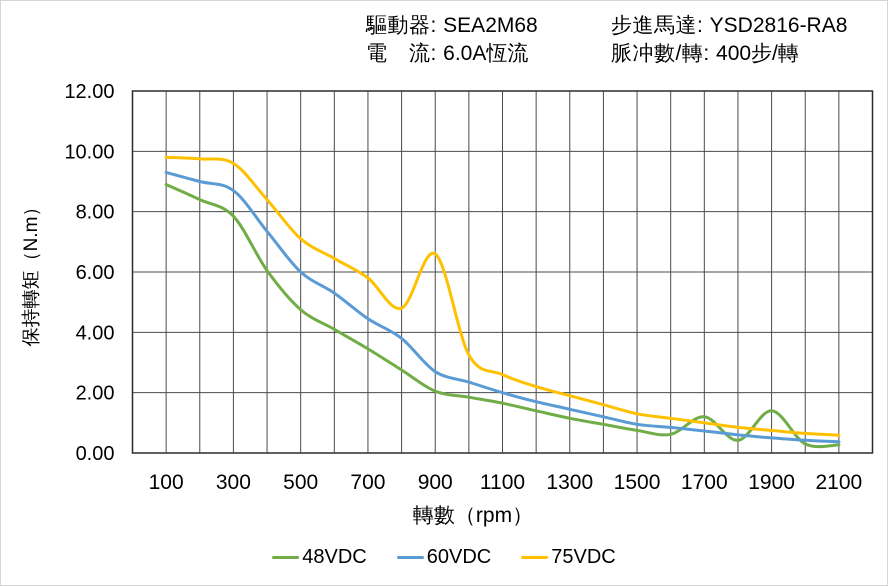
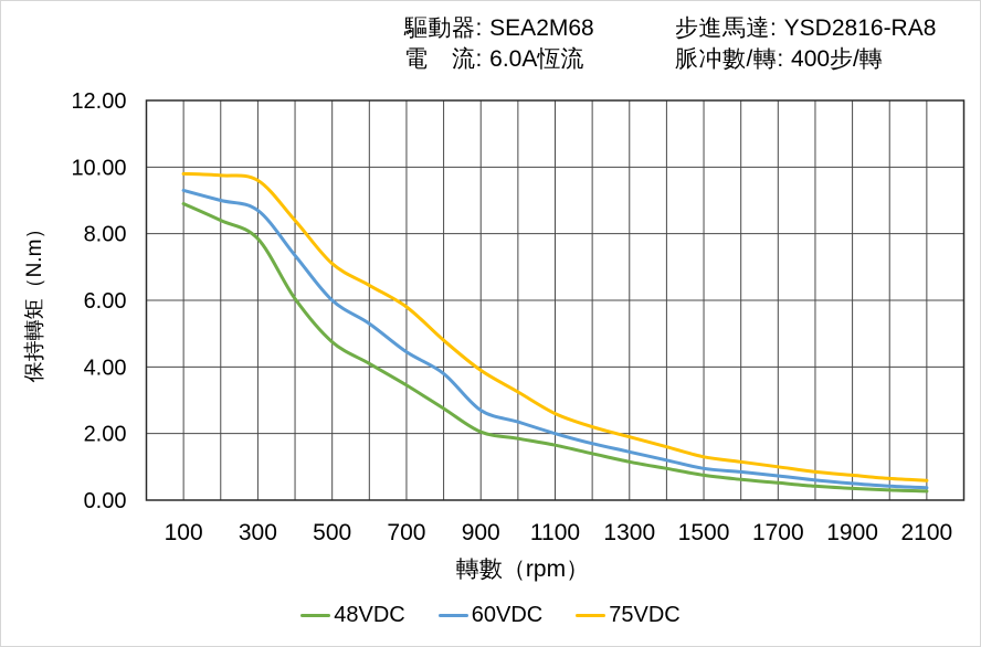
75VDC/900: 6.6 -> 3.9
48VDC/1700: 1.2 -> 0.5
48VDC/1900: 1.4 -> 0.3
